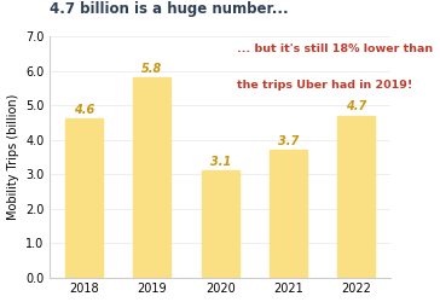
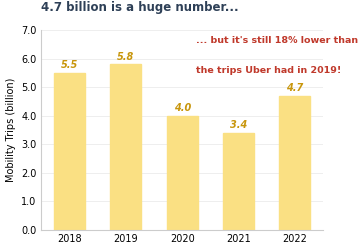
2018: 4.6 -> 5.5
2020: 3.1 -> 4.0
2021: 3.7 -> 3.4
